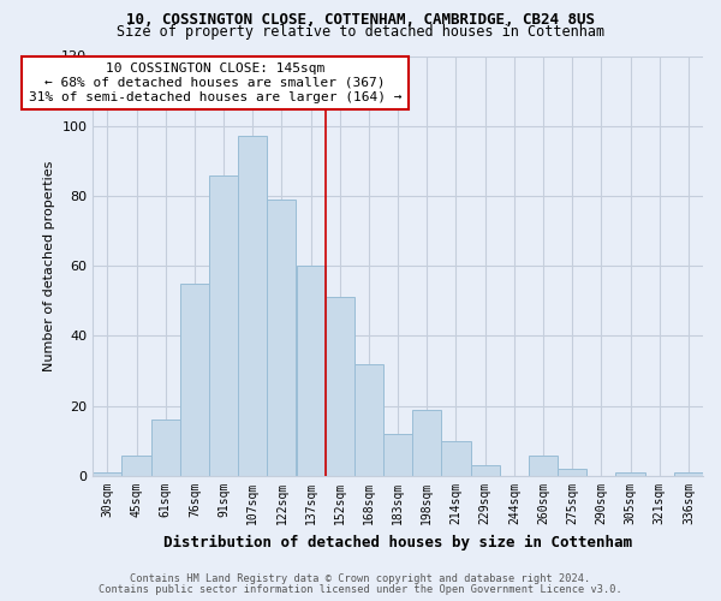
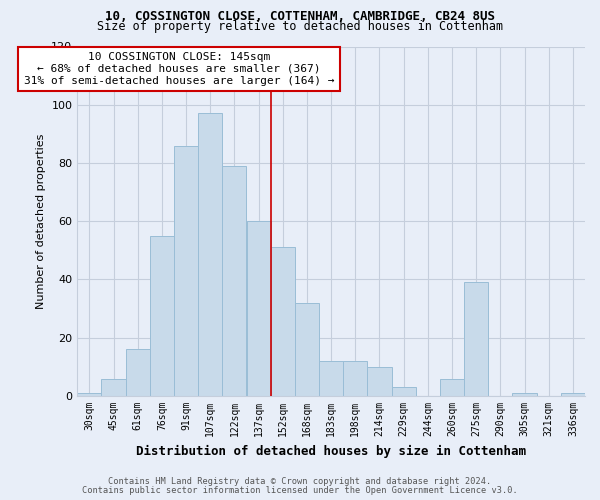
198sqm: 19 -> 12
275sqm: 2 -> 39
